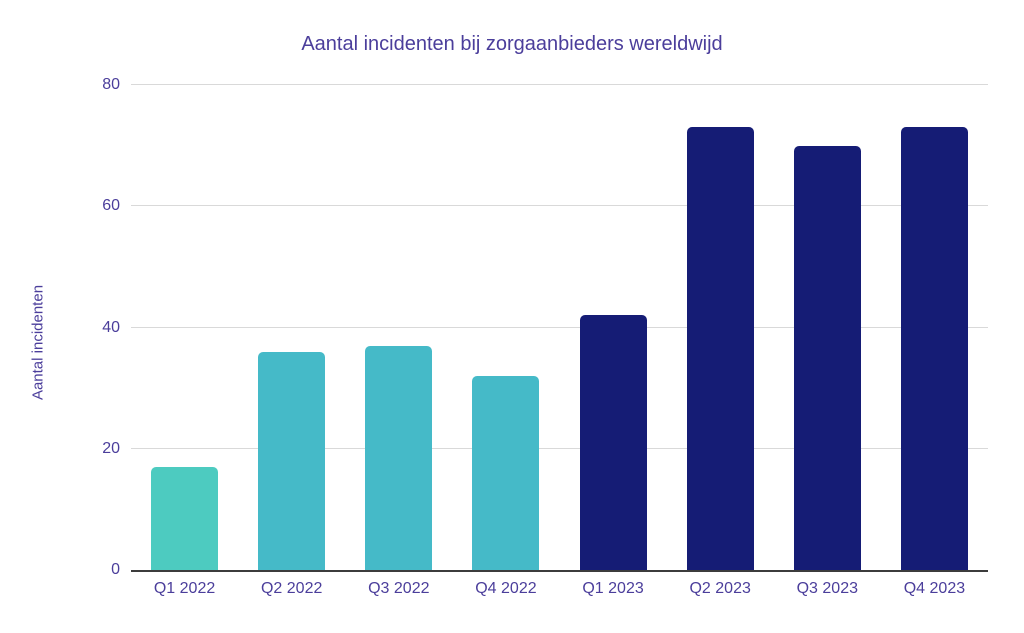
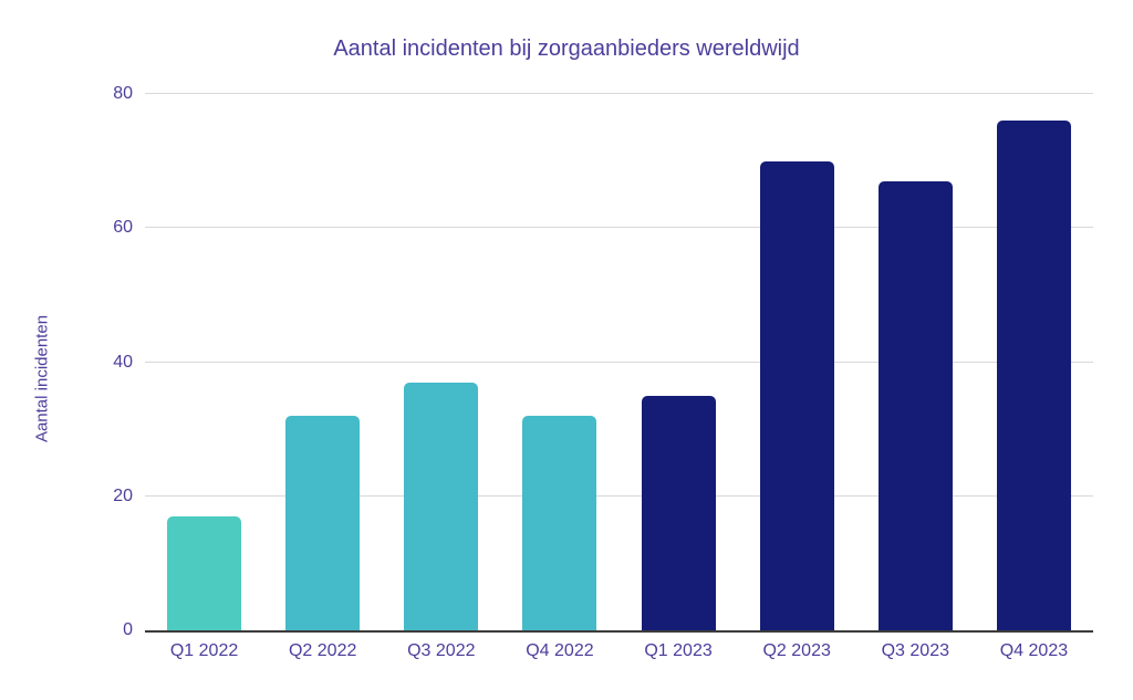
Q2 2022: 36 -> 32
Q1 2023: 42 -> 35
Q2 2023: 73 -> 70
Q3 2023: 70 -> 67
Q4 2023: 73 -> 76
